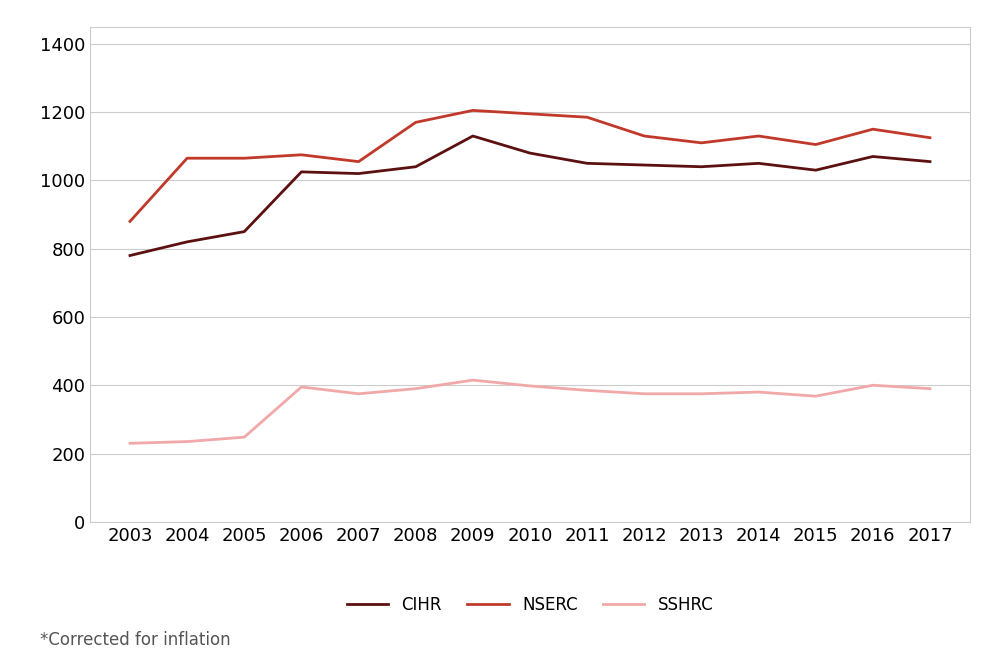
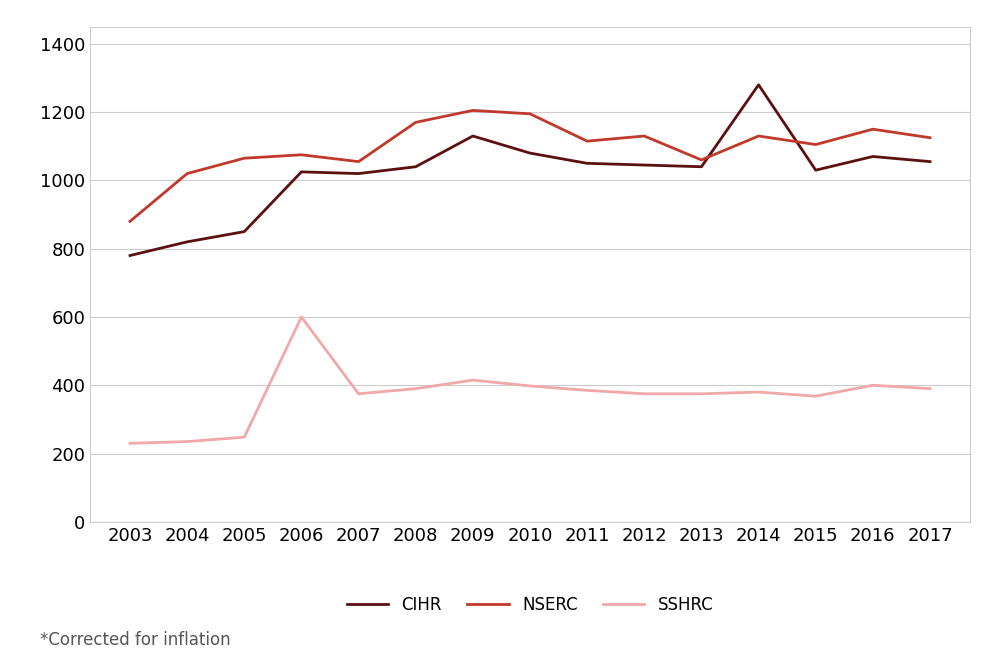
NSERC/2004: 1065 -> 1020
SSHRC/2006: 395 -> 600
NSERC/2011: 1185 -> 1115
NSERC/2013: 1110 -> 1060
CIHR/2014: 1050 -> 1280
